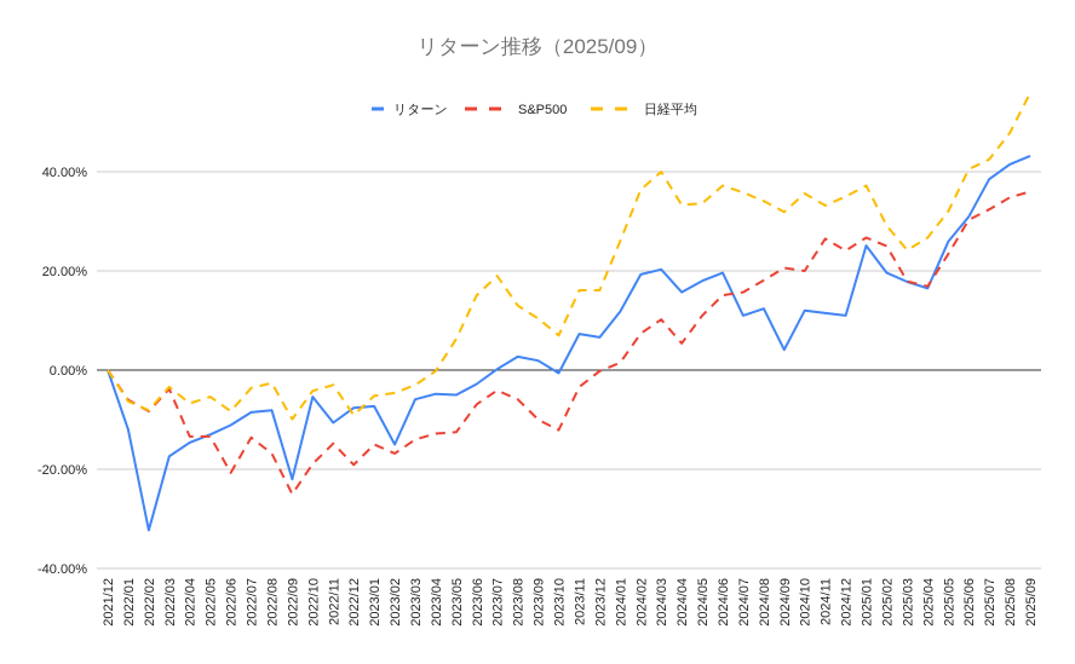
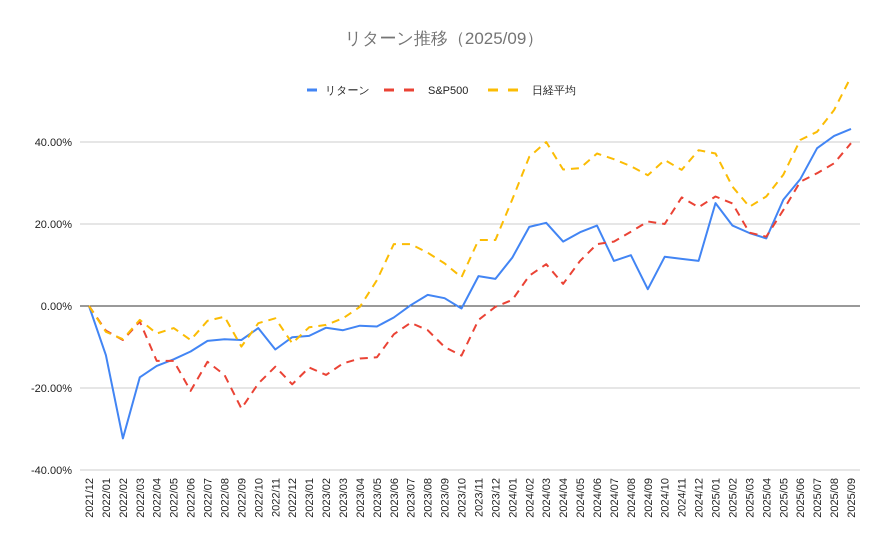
リターン/2022/09: -22% -> -8%
リターン/2023/02: -15% -> -5%
日経平均/2023/07: 19% -> 15%
日経平均/2024/12: 35% -> 38%
S&P500/2025/09: 36% -> 40%
